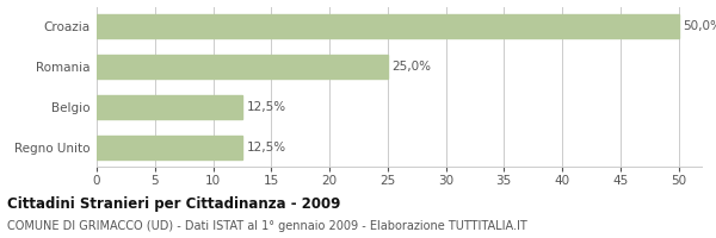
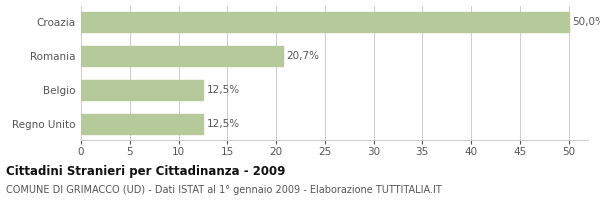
Romania: 25,0% -> 20,7%
